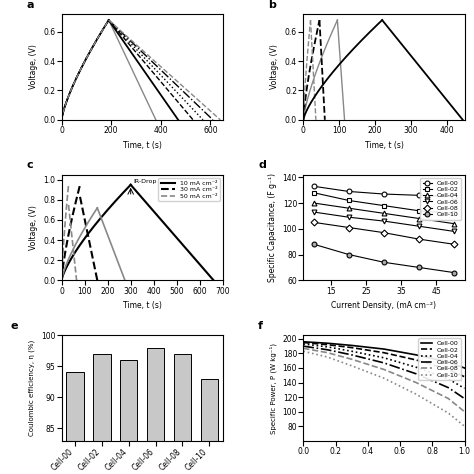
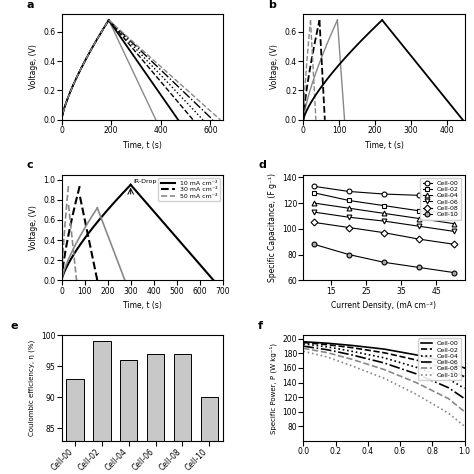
Cell-00: 94 -> 93
Cell-02: 97 -> 99
Cell-06: 98 -> 97
Cell-10: 93 -> 90
